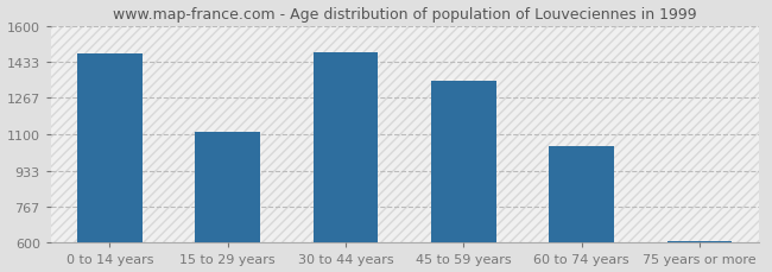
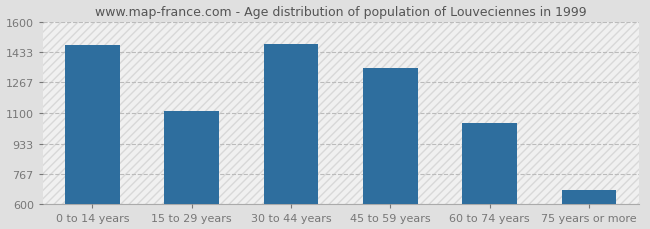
75 years or more: 610 -> 680
